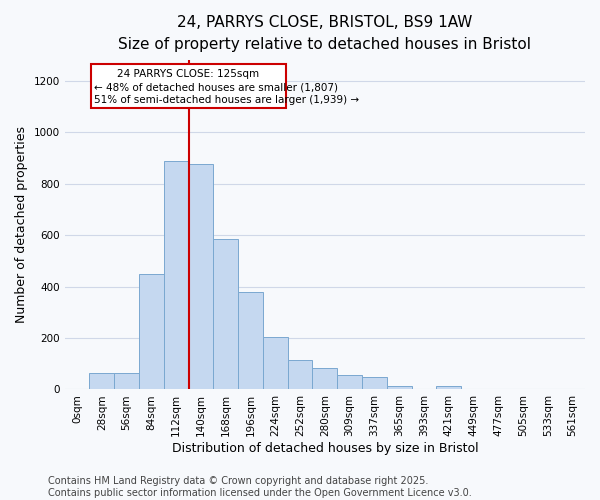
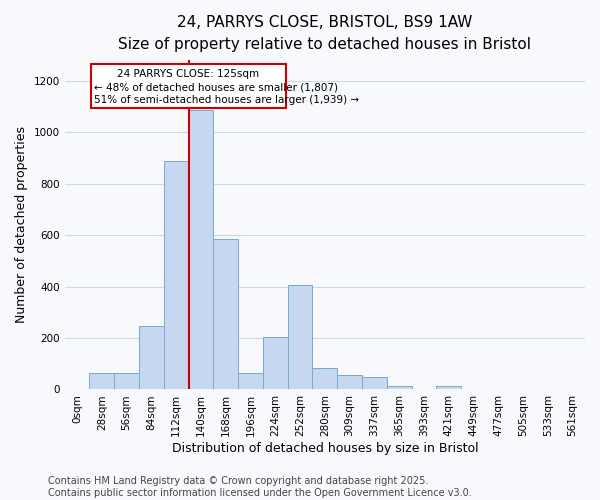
84sqm: 450 -> 245
140sqm: 875 -> 1085
196sqm: 380 -> 65
252sqm: 115 -> 405
